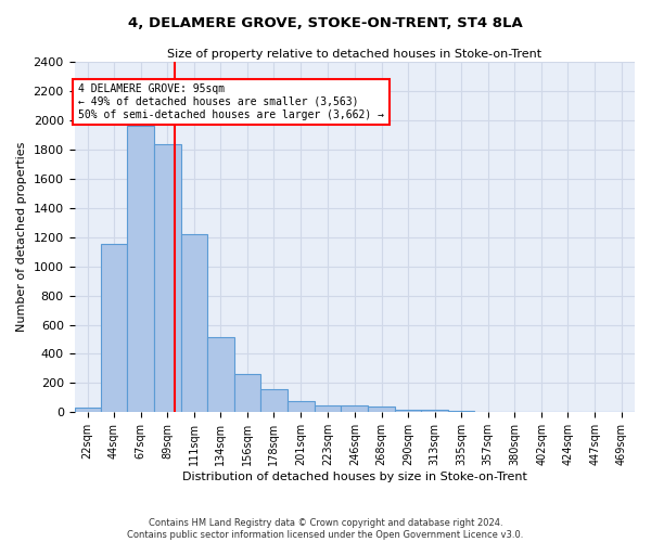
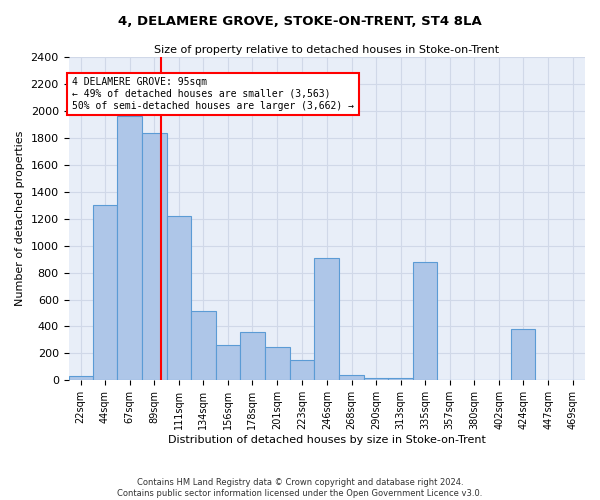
44sqm: 1150 -> 1300
178sqm: 160 -> 360
201sqm: 80 -> 250
223sqm: 50 -> 150
246sqm: 40 -> 910
335sqm: 10 -> 880
424sqm: 0 -> 380
